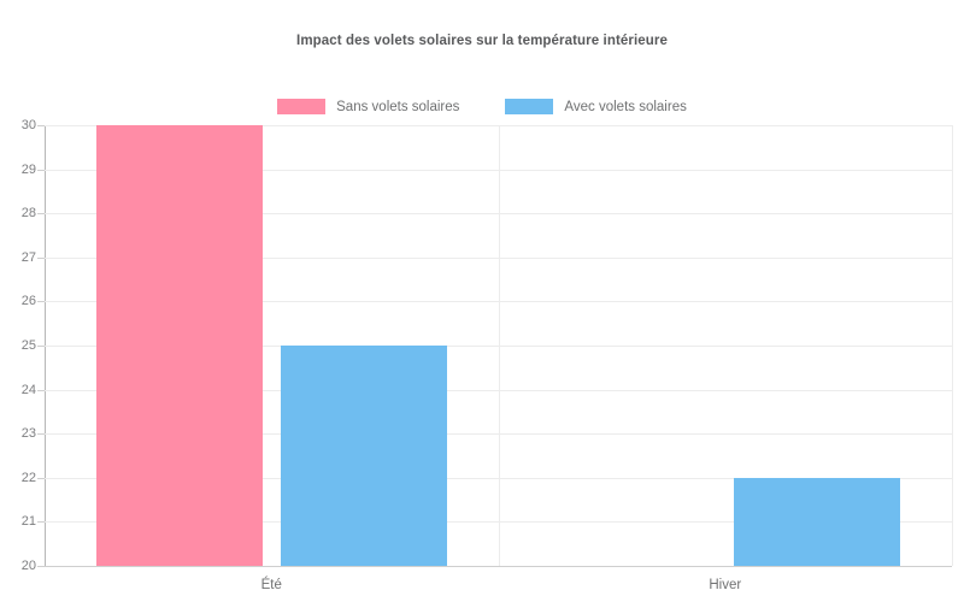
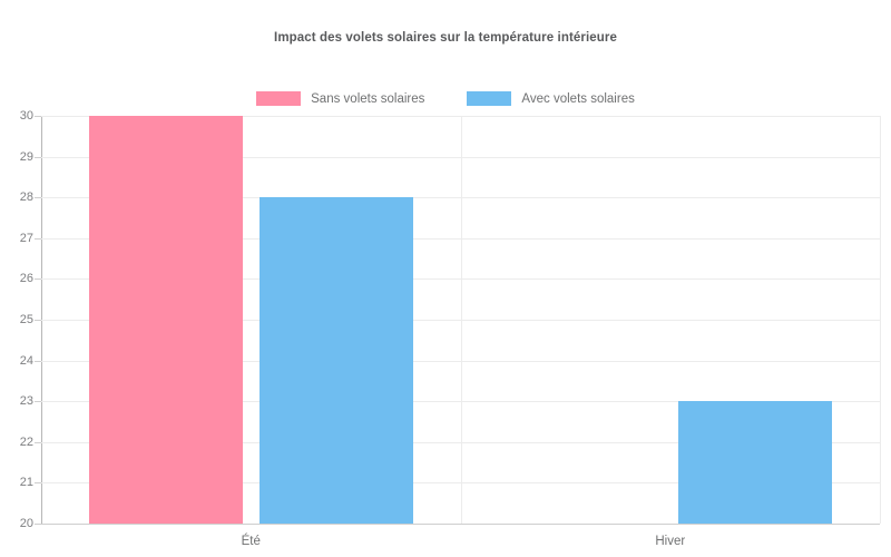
Avec volets solaires/Été: 25 -> 28
Avec volets solaires/Hiver: 22 -> 23
